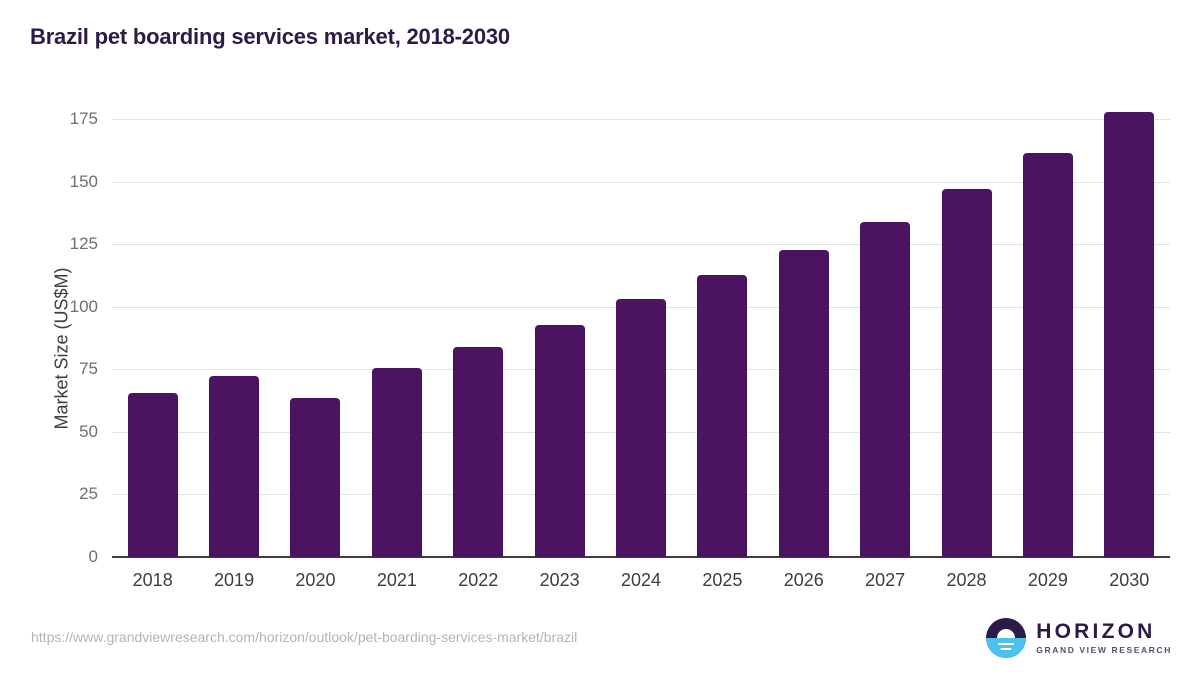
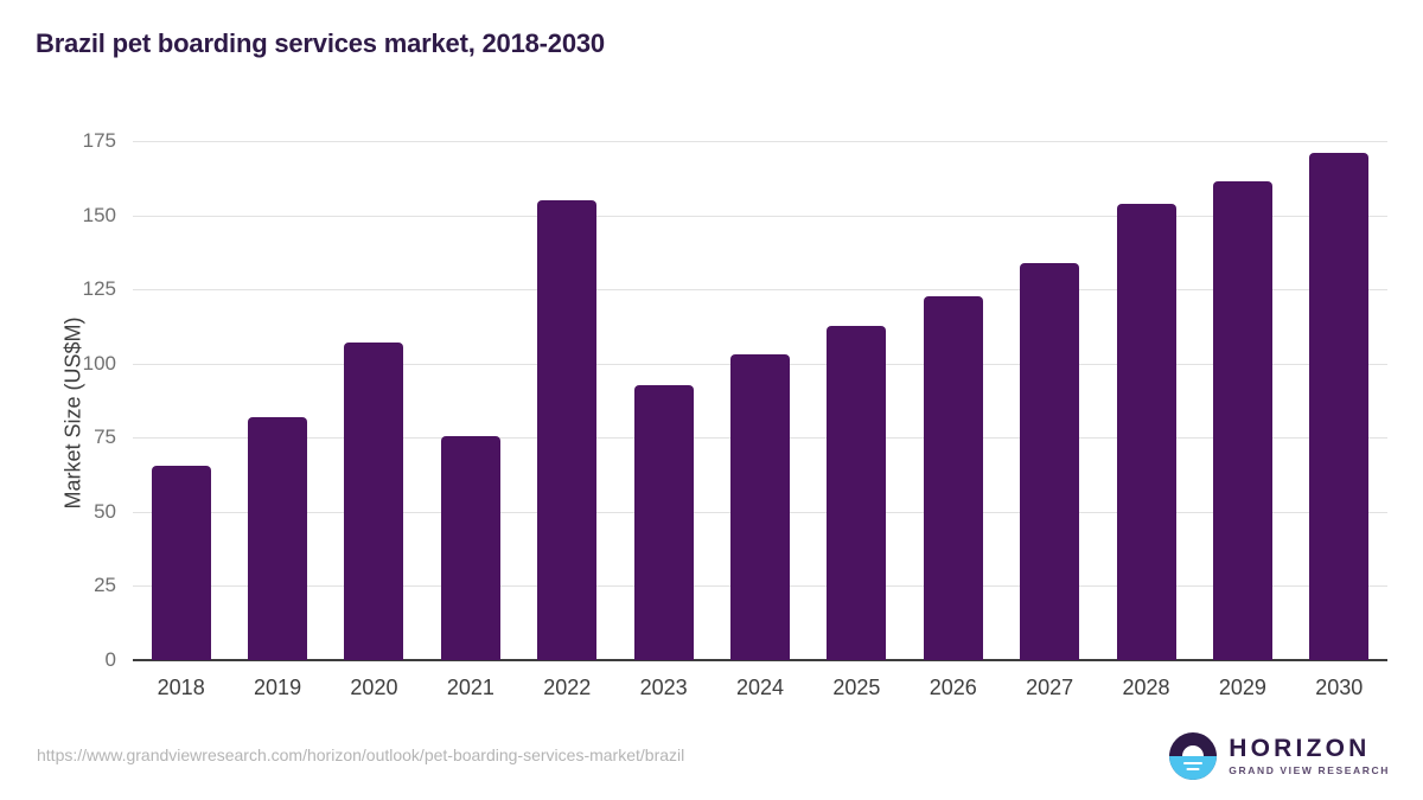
2019: 72 -> 82
2020: 64 -> 107
2022: 84 -> 155
2028: 147 -> 154
2030: 178 -> 171
